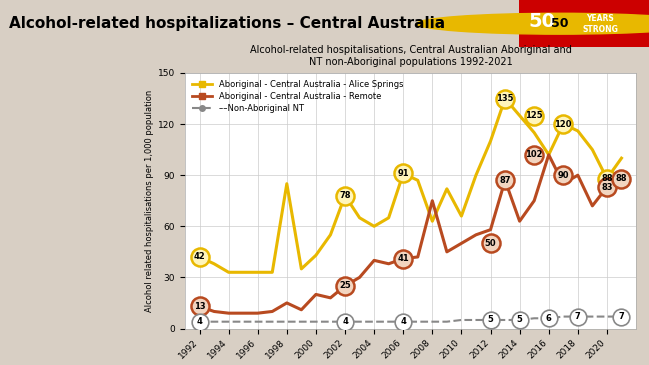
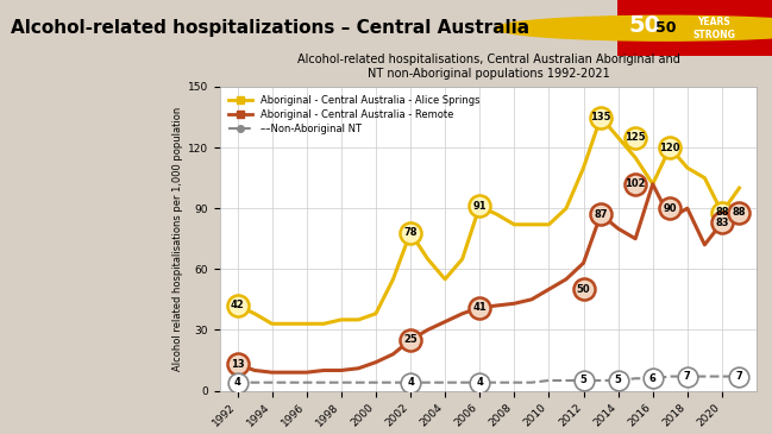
Aboriginal - Central Australia - Alice Springs/1998: 85 -> 35
Aboriginal - Central Australia - Remote/1998: 15 -> 10
Aboriginal - Central Australia - Alice Springs/2000: 43 -> 38
Aboriginal - Central Australia - Remote/2000: 20 -> 14
Aboriginal - Central Australia - Alice Springs/2004: 60 -> 55
Aboriginal - Central Australia - Remote/2004: 40 -> 34
Aboriginal - Central Australia - Alice Springs/2008: 63 -> 82
Aboriginal - Central Australia - Remote/2008: 75 -> 43
Aboriginal - Central Australia - Alice Springs/2010: 66 -> 82
Aboriginal - Central Australia - Remote/2012: 58 -> 63
Aboriginal - Central Australia - Remote/2014: 63 -> 80
Aboriginal - Central Australia - Alice Springs/2018: 116 -> 110
